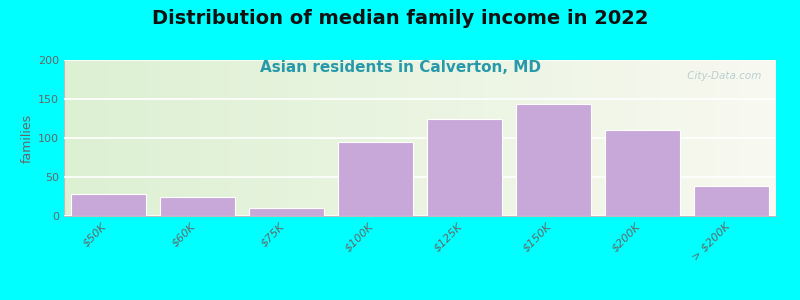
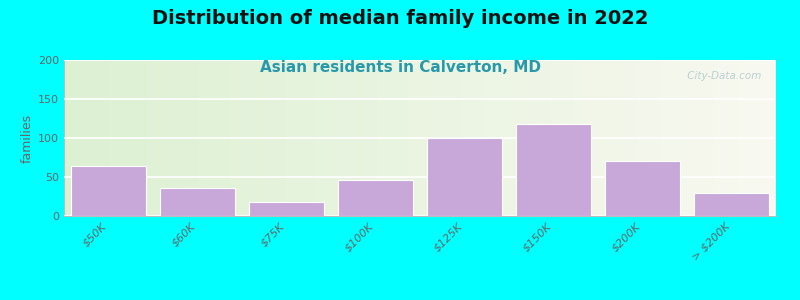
$50K: 28 -> 64
$60K: 25 -> 36
$75K: 10 -> 18
$100K: 95 -> 46
$125K: 125 -> 100
$150K: 143 -> 118
$200K: 110 -> 70
> $200K: 38 -> 30
